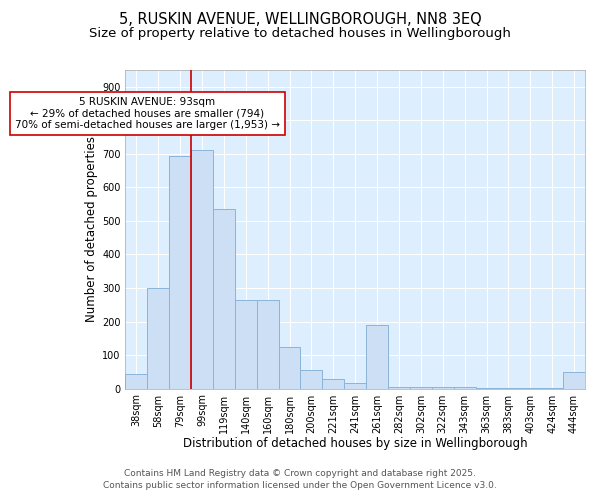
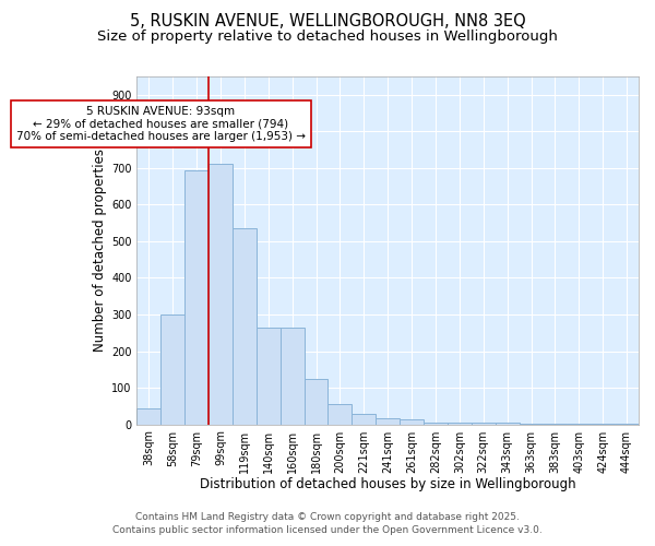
261sqm: 190 -> 15
444sqm: 50 -> 3
